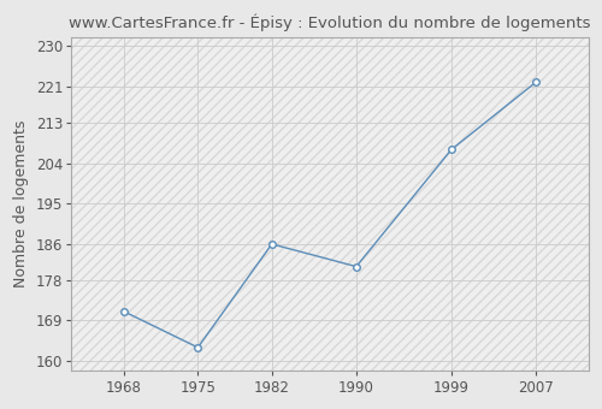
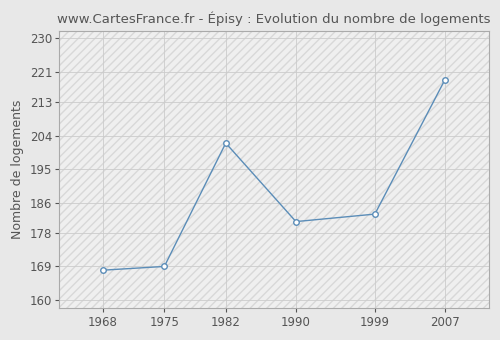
1968: 171 -> 168
1975: 163 -> 169
1982: 186 -> 202
1999: 207 -> 183
2007: 222 -> 219
